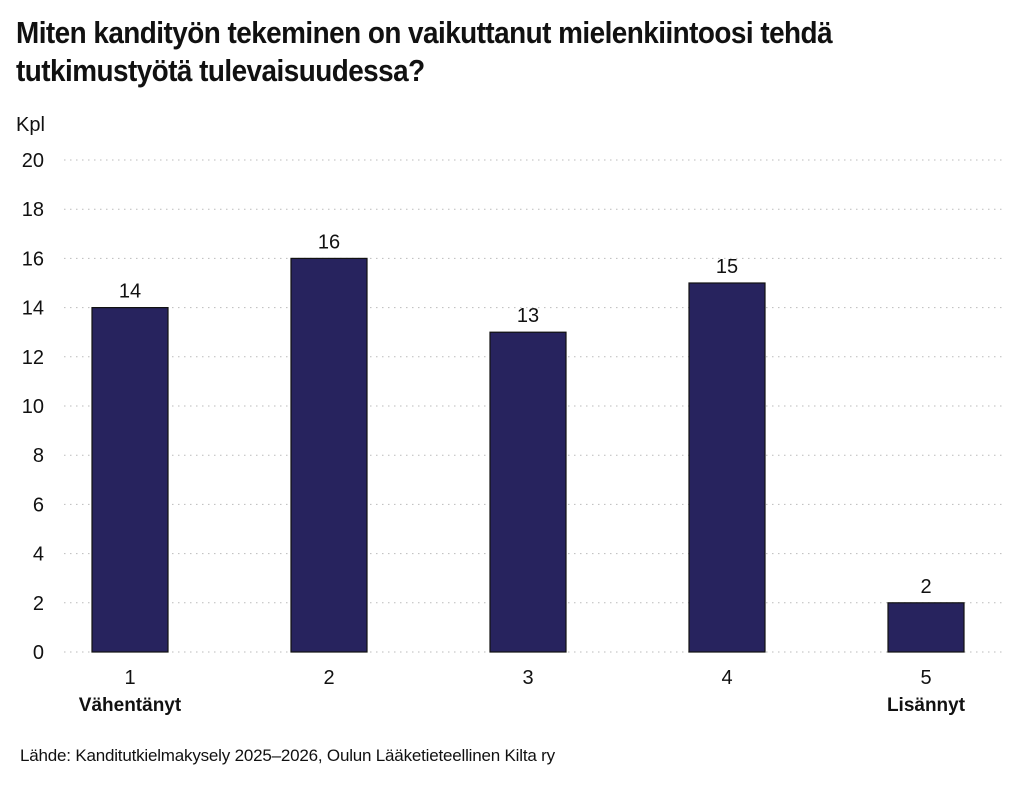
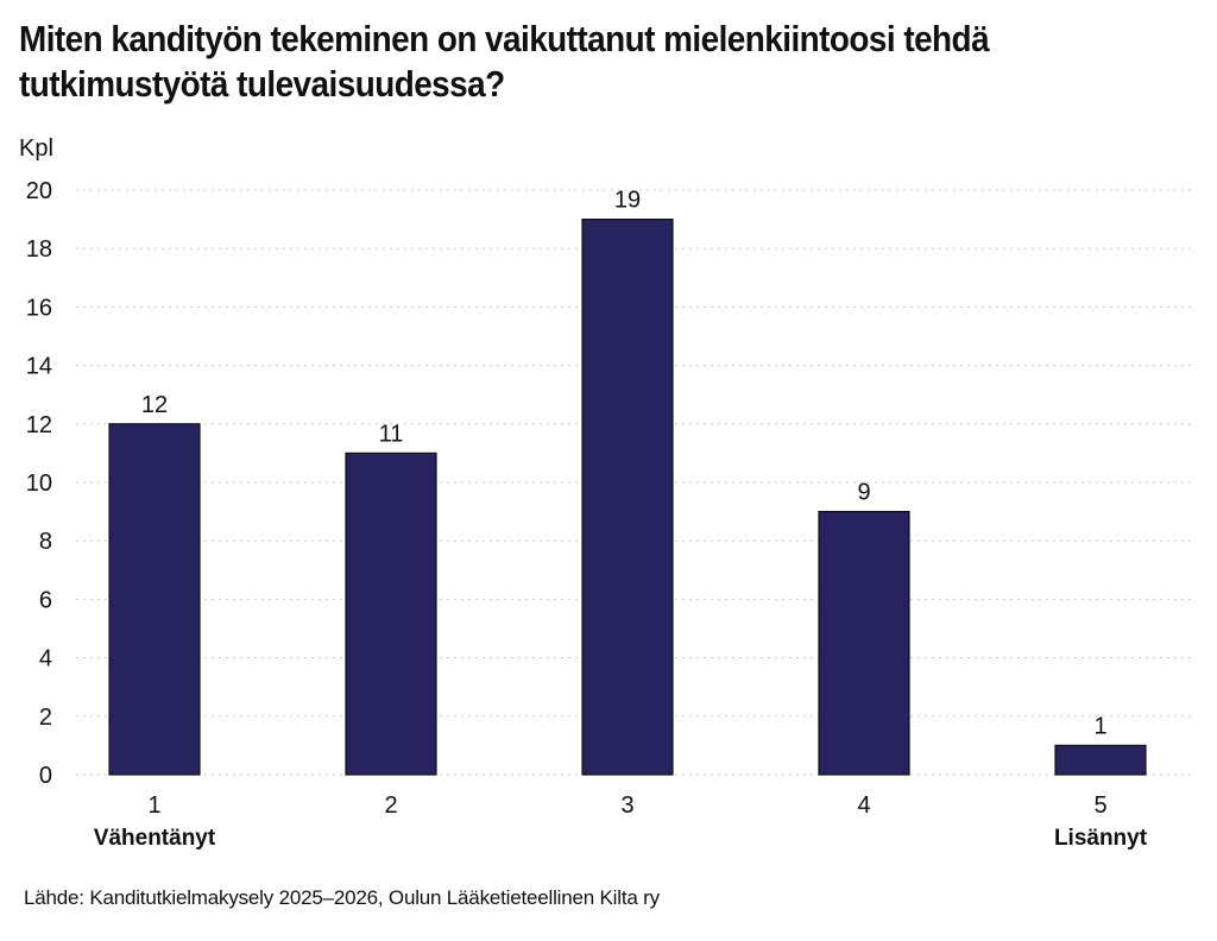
1: 14 -> 12
2: 16 -> 11
3: 13 -> 19
4: 15 -> 9
5: 2 -> 1
